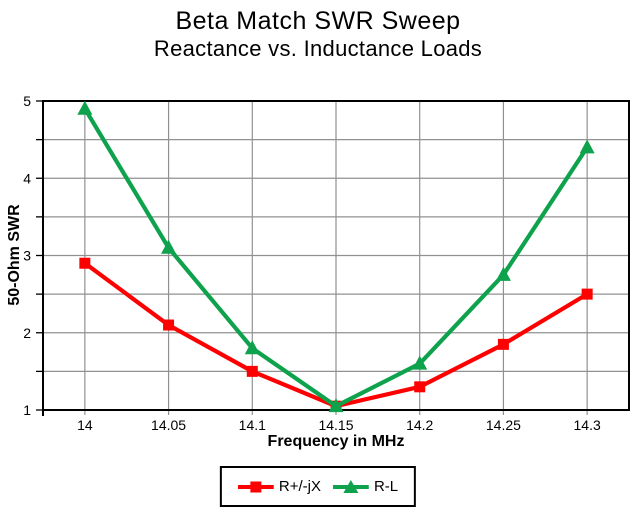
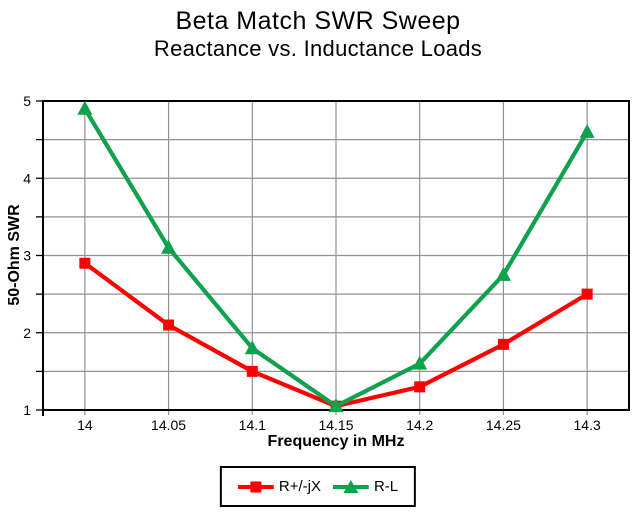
R-L/14.3: 4.4 -> 4.6
